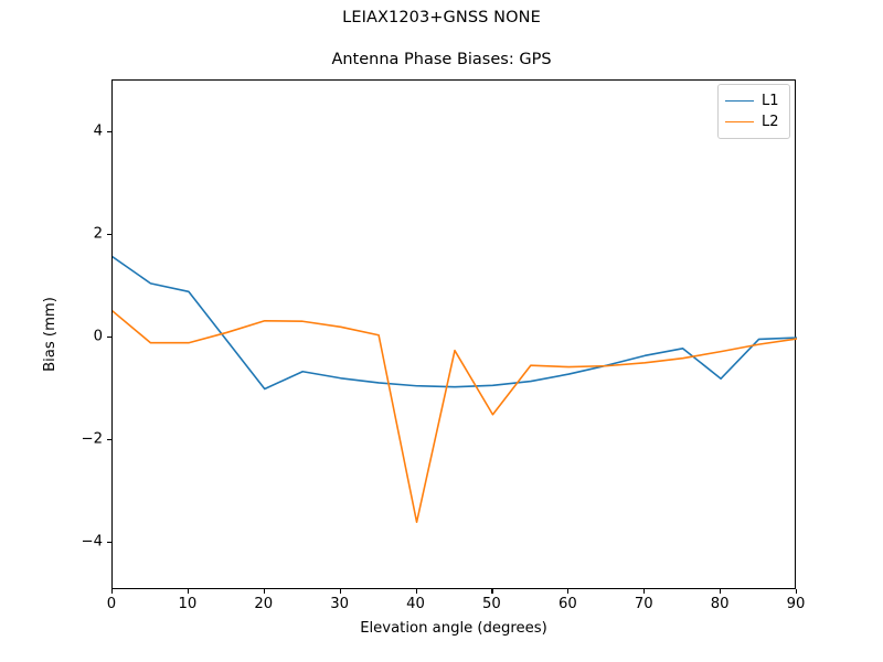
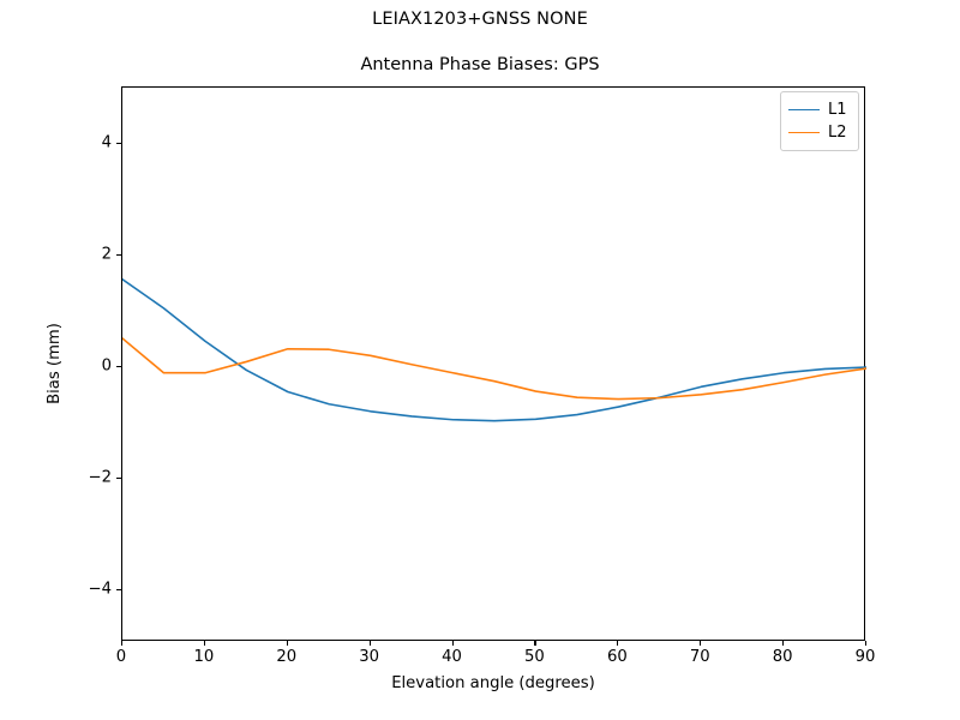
L1/10: 0.9 -> 0.5
L1/20: -1.0 -> -0.4
L2/40: -3.6 -> -0.1
L2/50: -1.5 -> -0.4
L1/80: -0.8 -> -0.1
